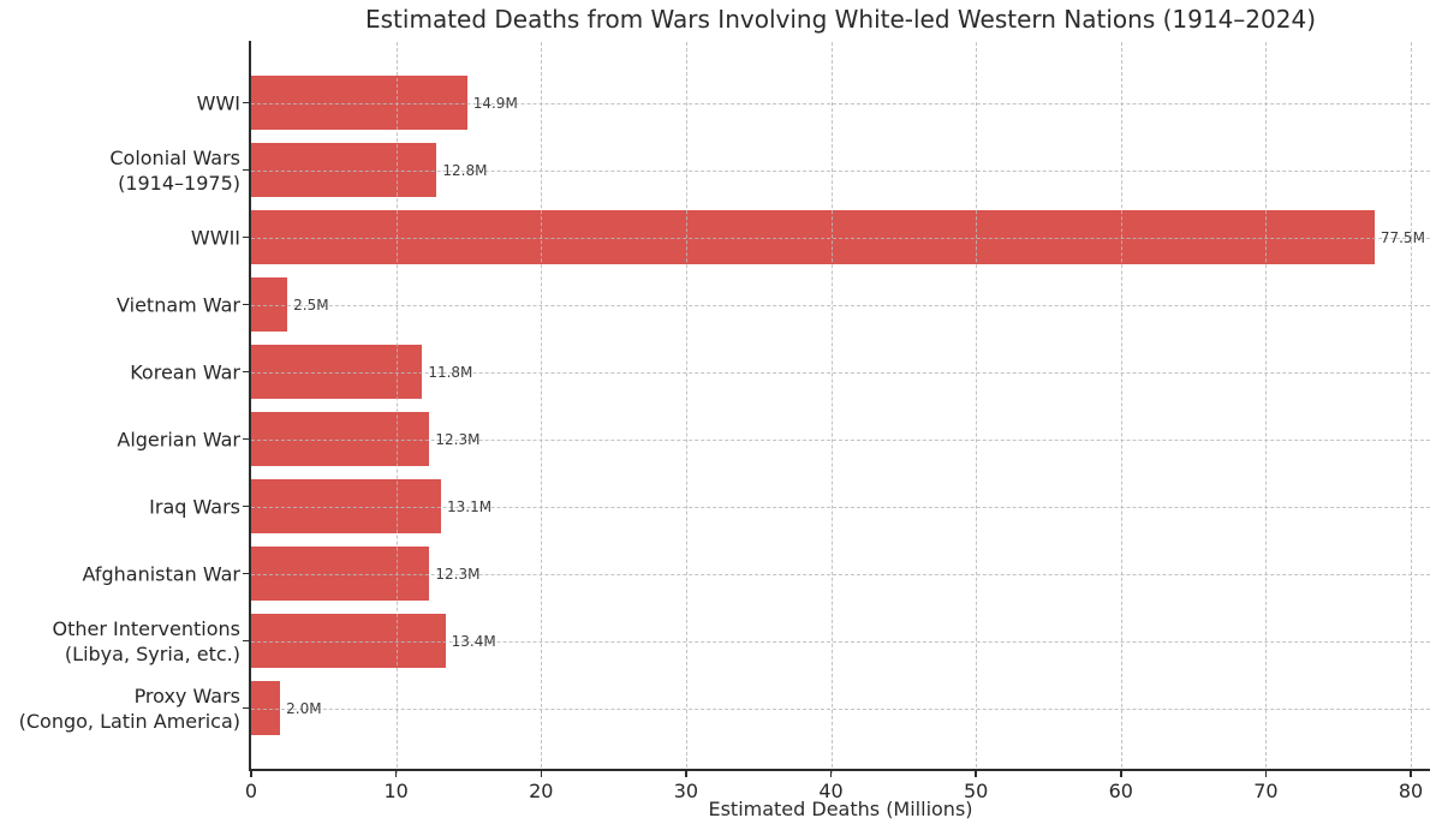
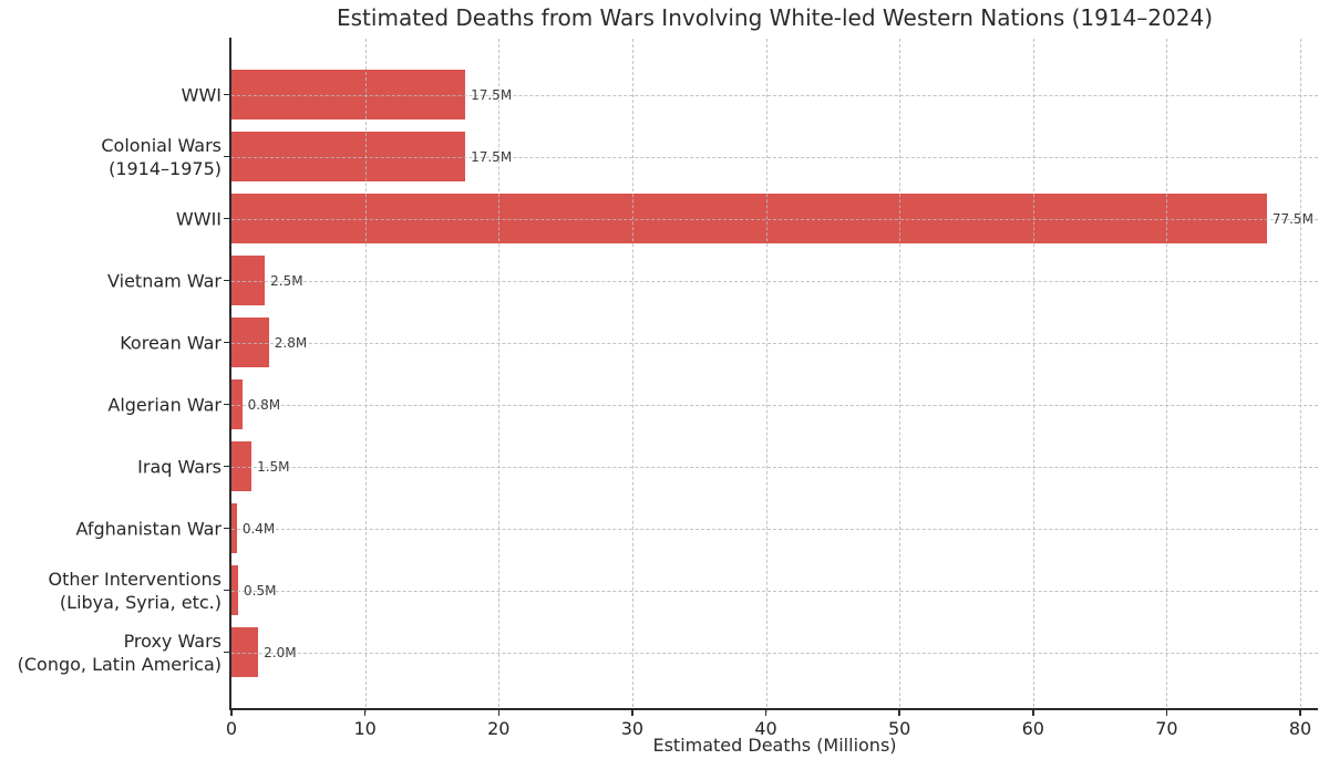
WWI: 14.9M -> 17.5M
Colonial Wars (1914–1975): 12.8M -> 17.5M
Korean War: 11.8M -> 2.8M
Algerian War: 12.3M -> 0.8M
Iraq Wars: 13.1M -> 1.5M
Afghanistan War: 12.3M -> 0.4M
Other Interventions (Libya, Syria, etc.): 13.4M -> 0.5M
